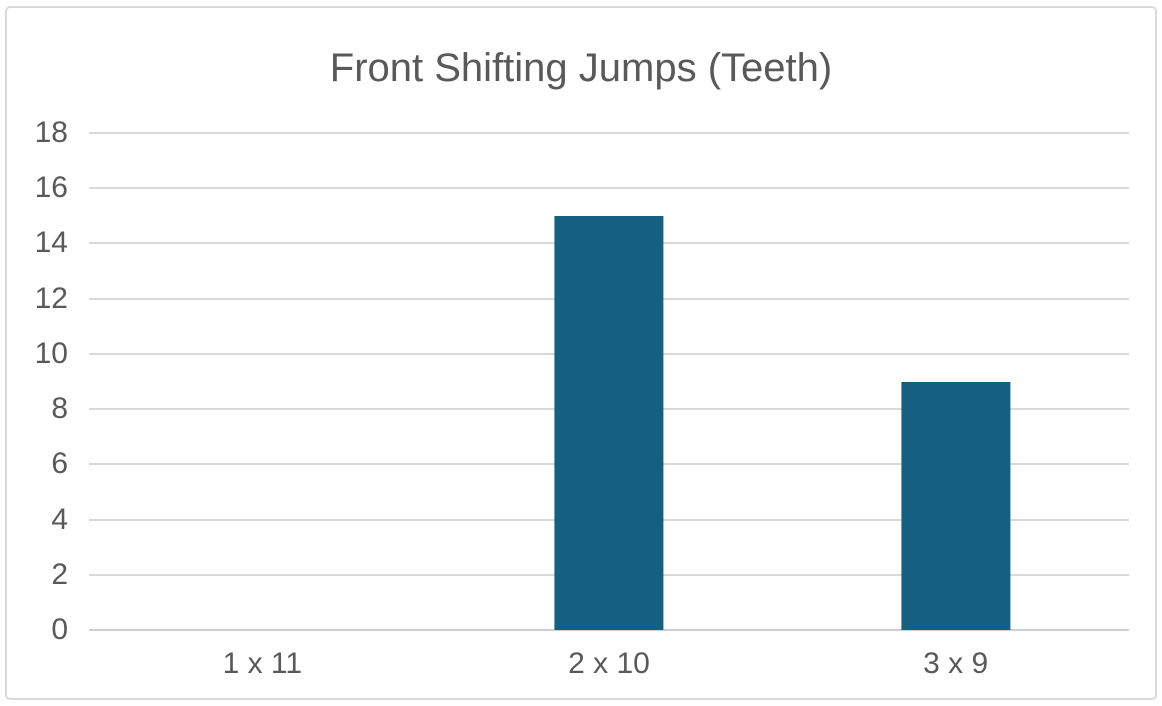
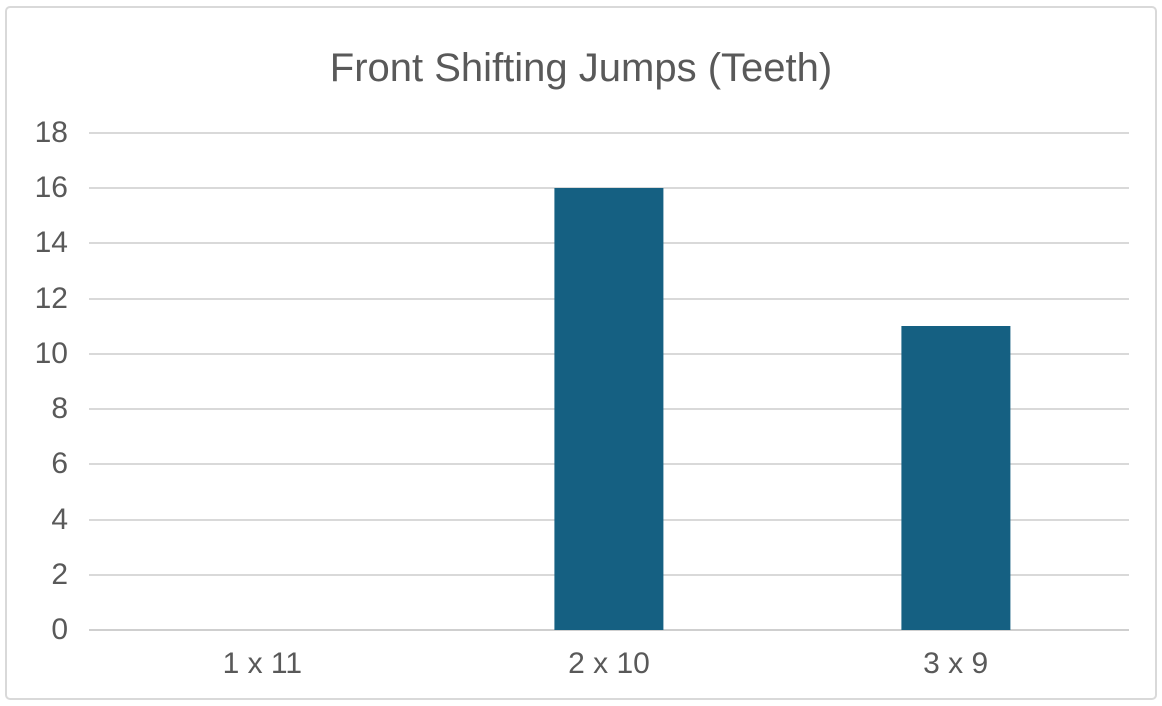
2 x 10: 15 -> 16
3 x 9: 9 -> 11
